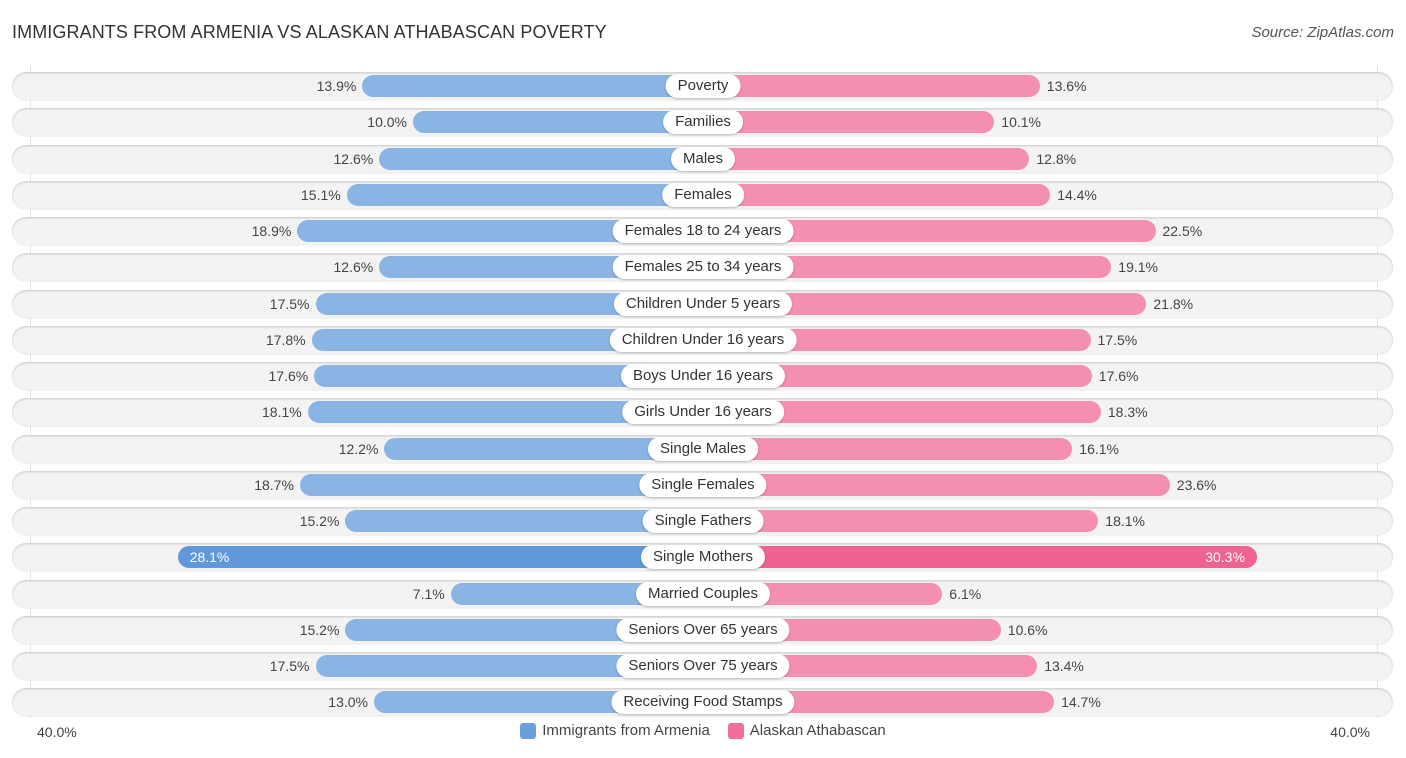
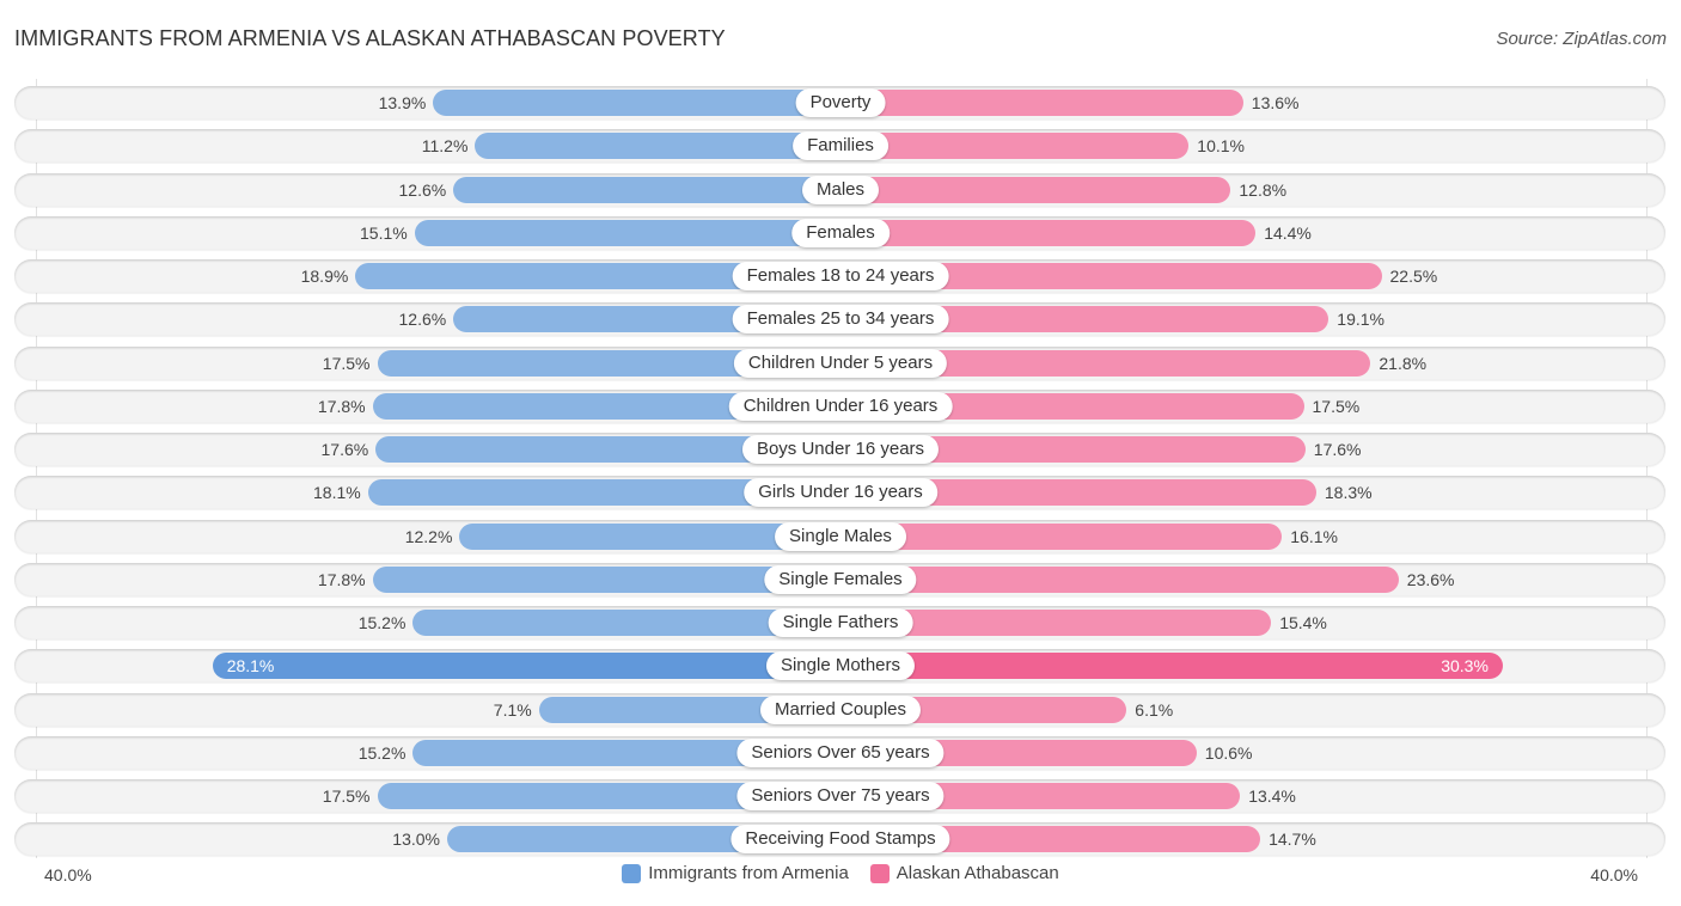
Immigrants from Armenia/Families: 10.0% -> 11.2%
Immigrants from Armenia/Single Females: 18.7% -> 17.8%
Alaskan Athabascan/Single Fathers: 18.1% -> 15.4%
